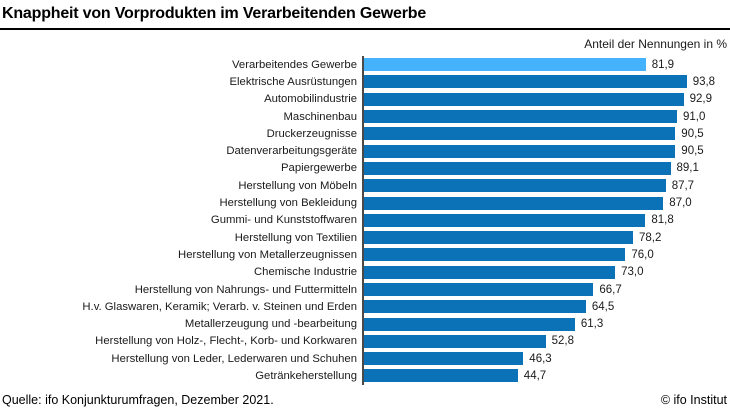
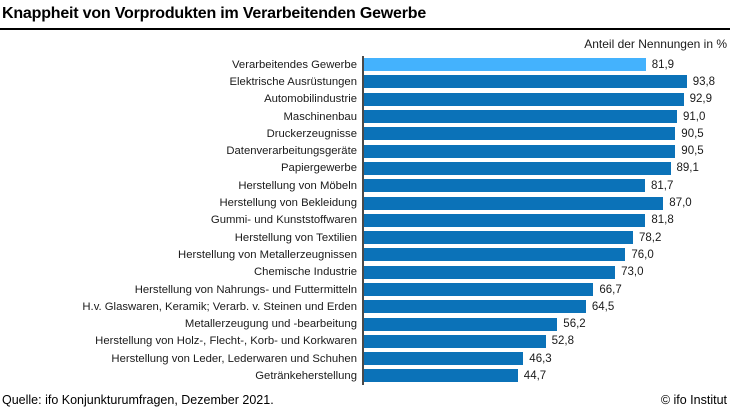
Herstellung von Möbeln: 87,7 -> 81,7
Metallerzeugung und -bearbeitung: 61,3 -> 56,2
